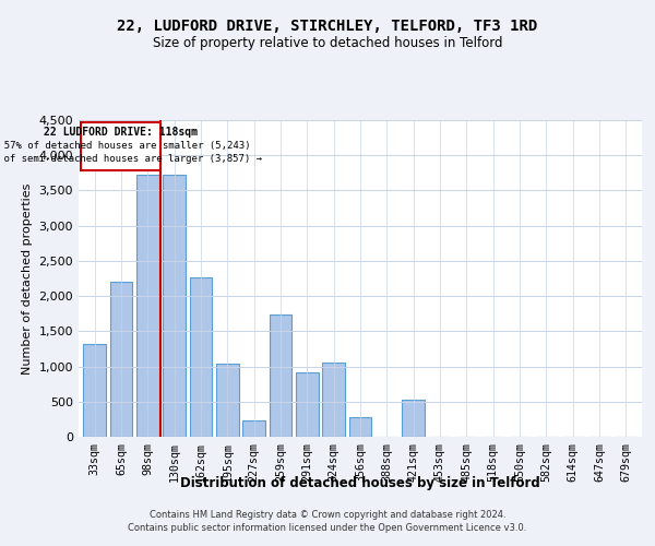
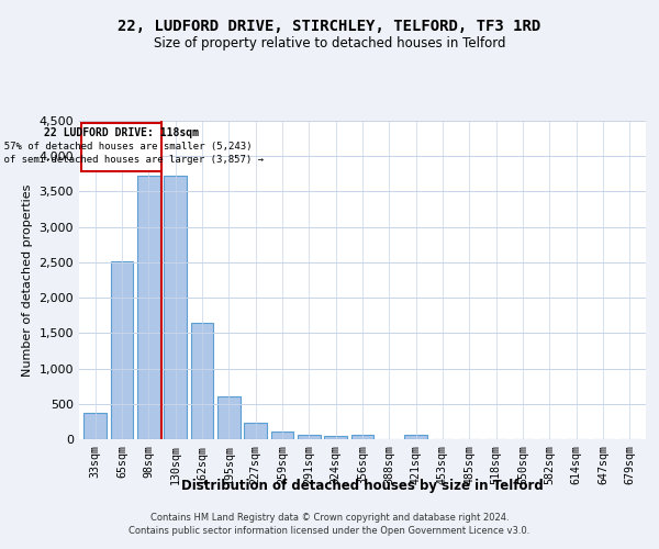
33sqm: 1,320 -> 370
65sqm: 2,200 -> 2,510
162sqm: 2,260 -> 1,640
195sqm: 1,040 -> 600
259sqm: 1,740 -> 110
291sqm: 920 -> 60
324sqm: 1,060 -> 50
356sqm: 280 -> 60
421sqm: 520 -> 60
